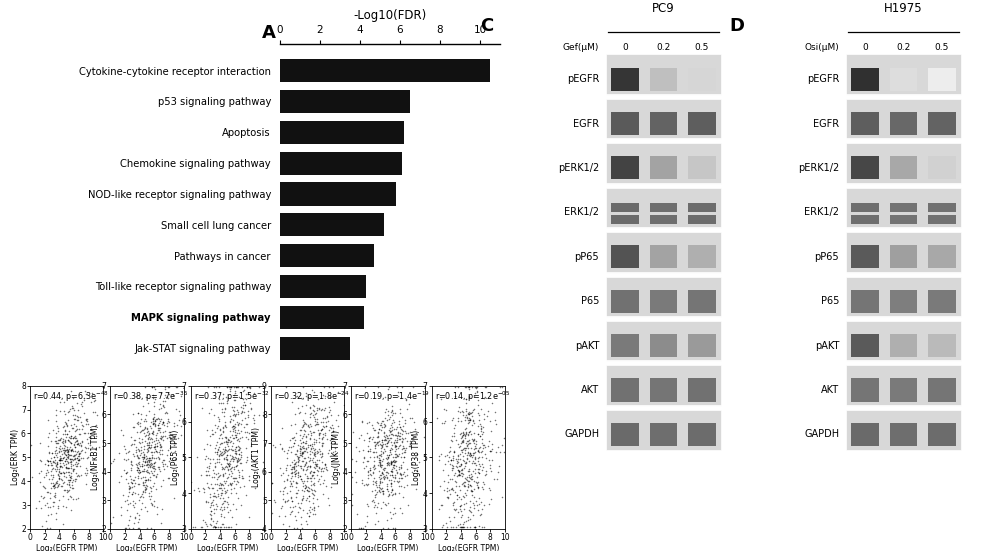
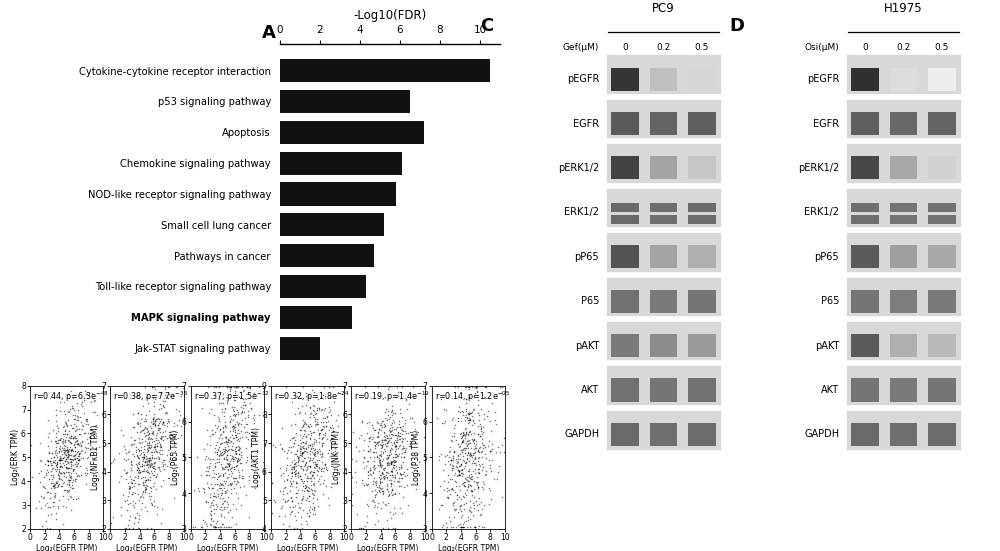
Apoptosis: 6.2 -> 7.2
MAPK signaling pathway: 4.2 -> 3.6
Jak-STAT signaling pathway: 3.5 -> 2.0
